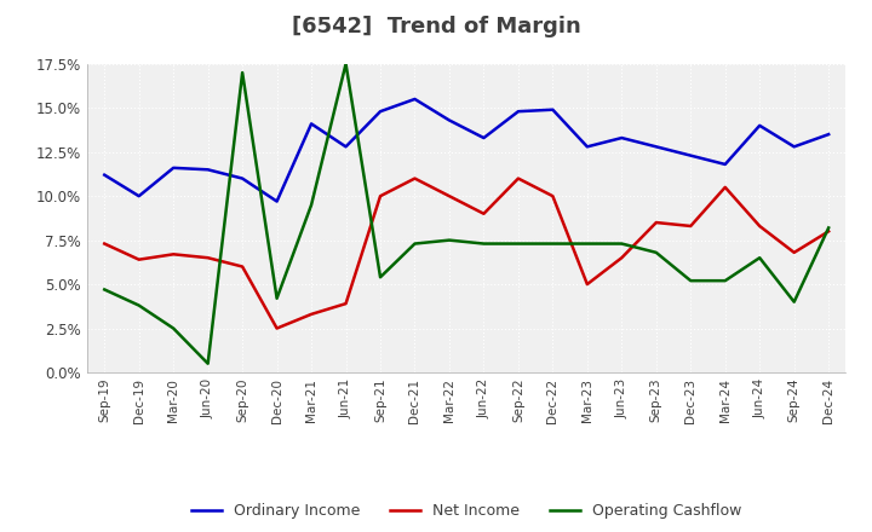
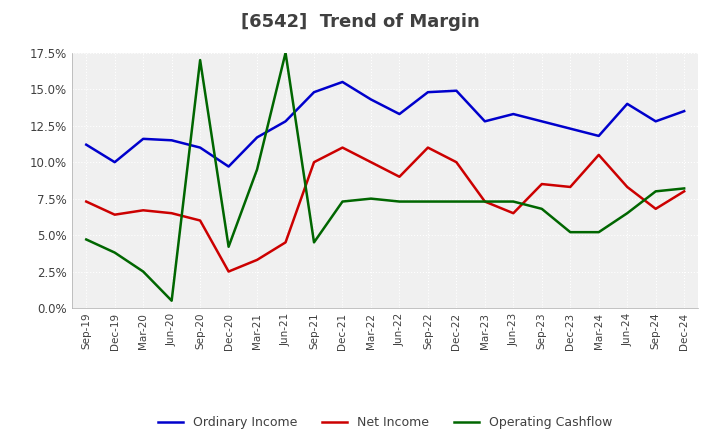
Ordinary Income/Mar-21: 14.1% -> 11.7%
Net Income/Jun-21: 3.9% -> 4.5%
Operating Cashflow/Sep-21: 5.4% -> 4.5%
Net Income/Mar-23: 5.0% -> 7.3%
Operating Cashflow/Sep-24: 4.0% -> 8.0%
